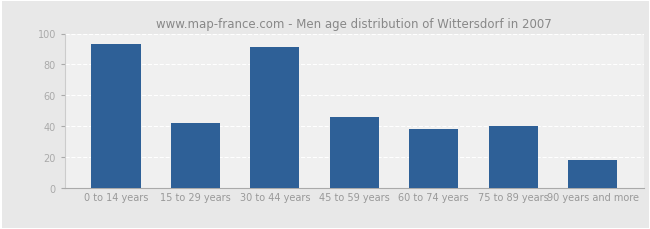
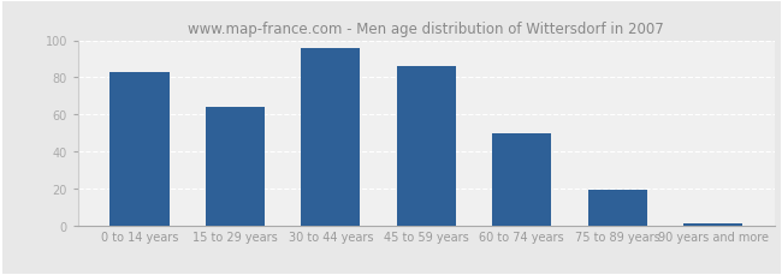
0 to 14 years: 93 -> 83
15 to 29 years: 42 -> 64
30 to 44 years: 91 -> 96
45 to 59 years: 46 -> 86
60 to 74 years: 38 -> 50
75 to 89 years: 40 -> 19
90 years and more: 18 -> 1
